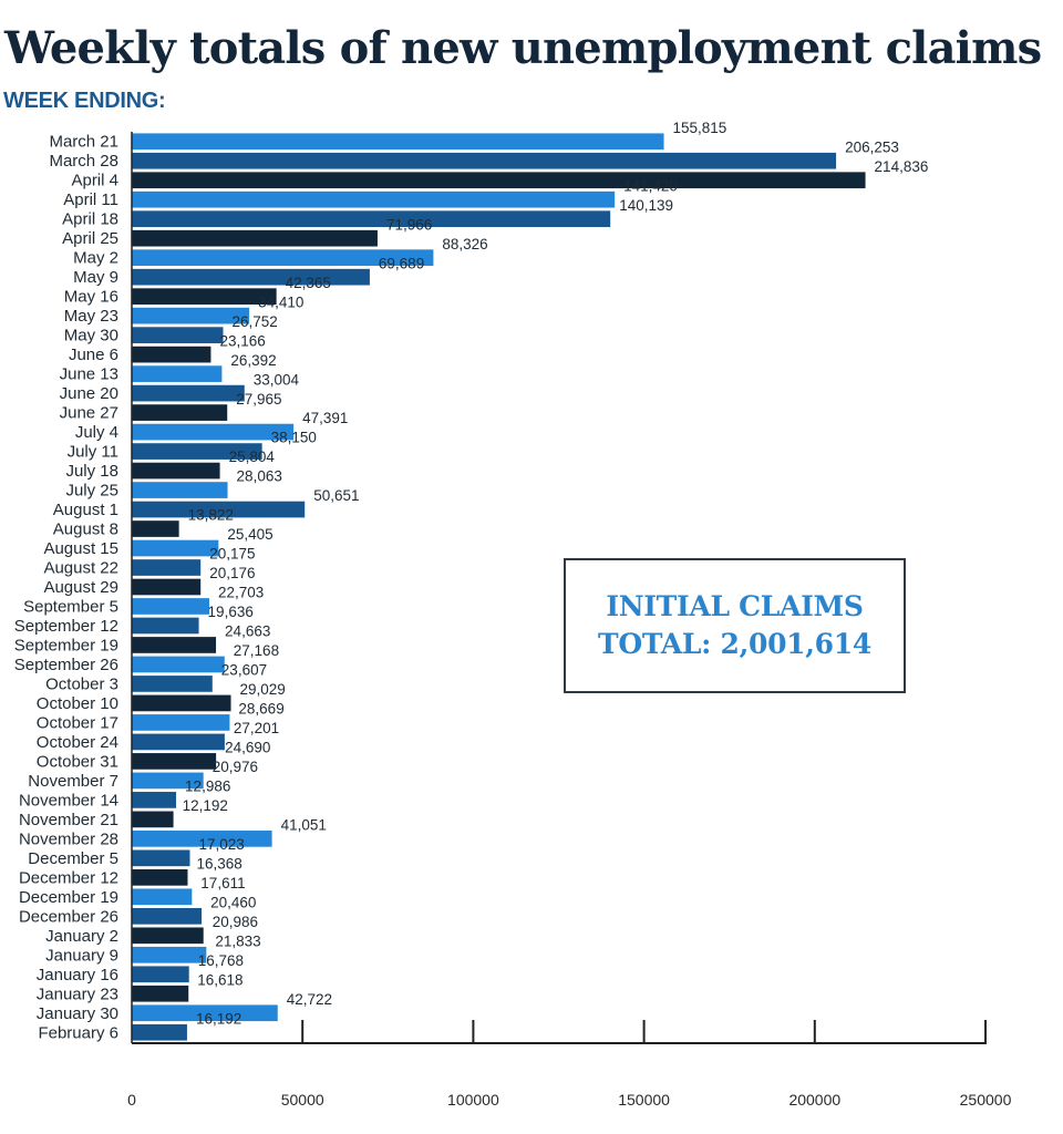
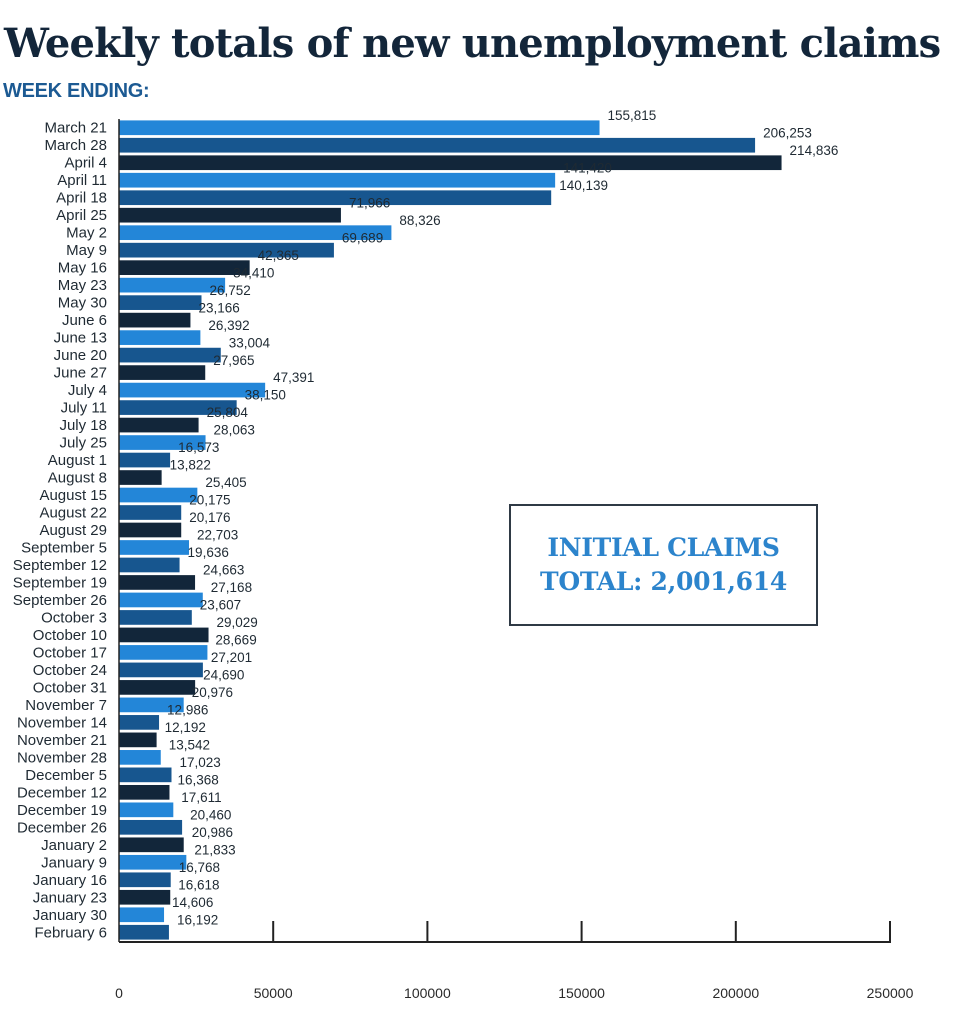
August 1: 50,651 -> 16,573
November 28: 41,051 -> 13,542
January 30: 42,722 -> 14,606
